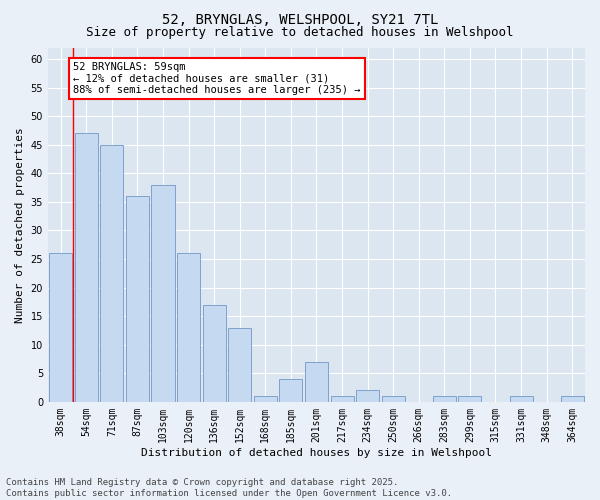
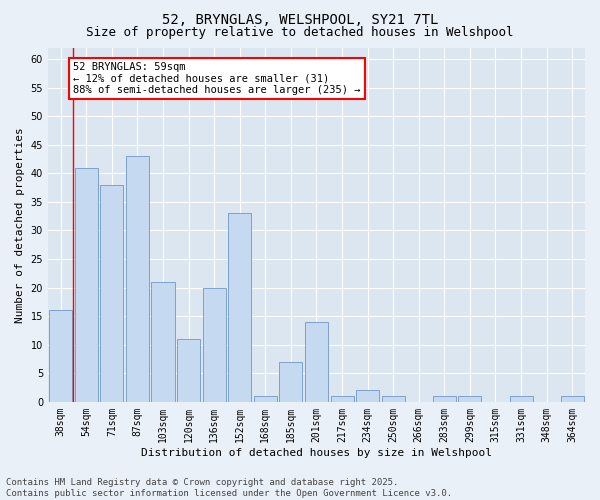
38sqm: 26 -> 16
54sqm: 47 -> 41
71sqm: 45 -> 38
87sqm: 36 -> 43
103sqm: 38 -> 21
120sqm: 26 -> 11
136sqm: 17 -> 20
152sqm: 13 -> 33
185sqm: 4 -> 7
201sqm: 7 -> 14
